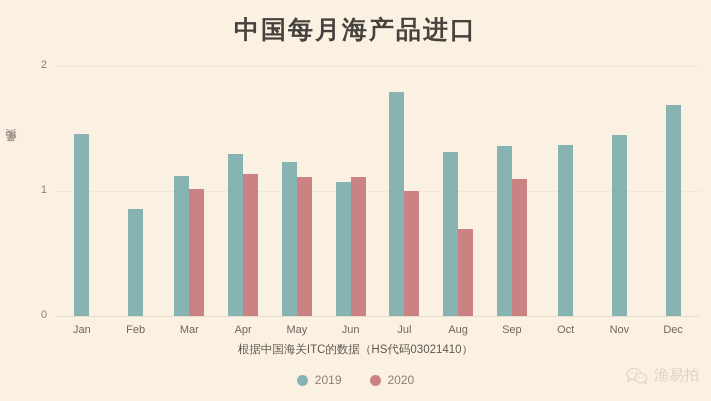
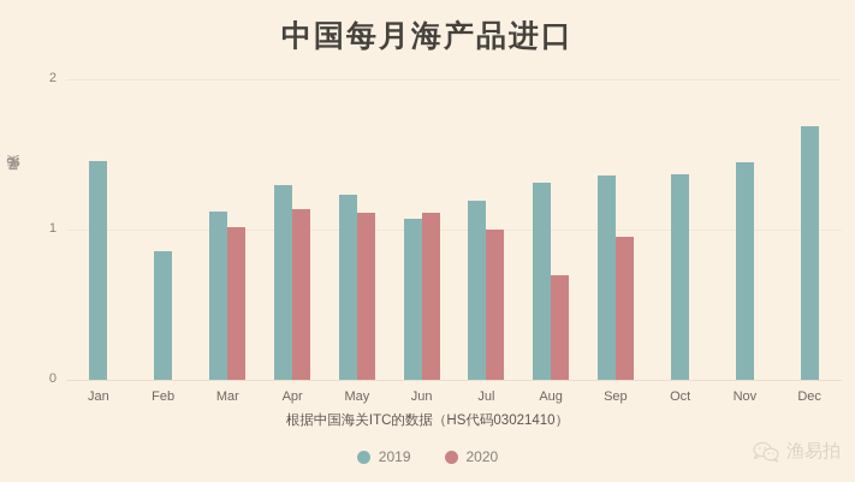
2019/Jul: 1.79 -> 1.19
2020/Sep: 1.10 -> 0.95
